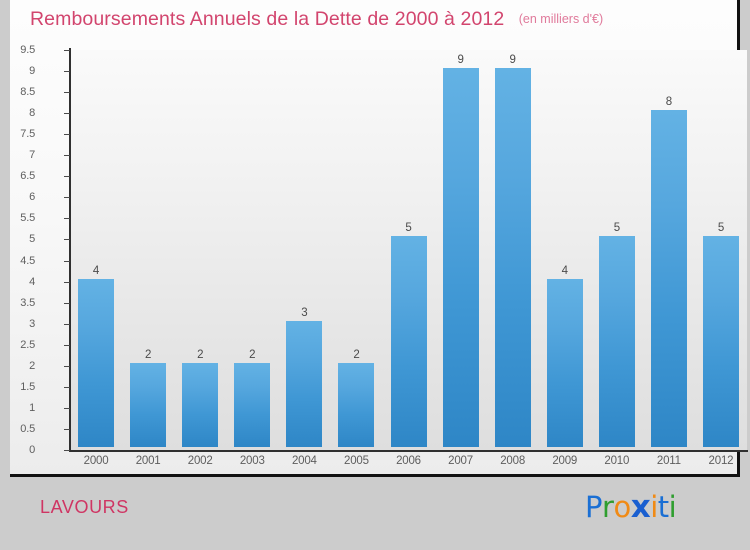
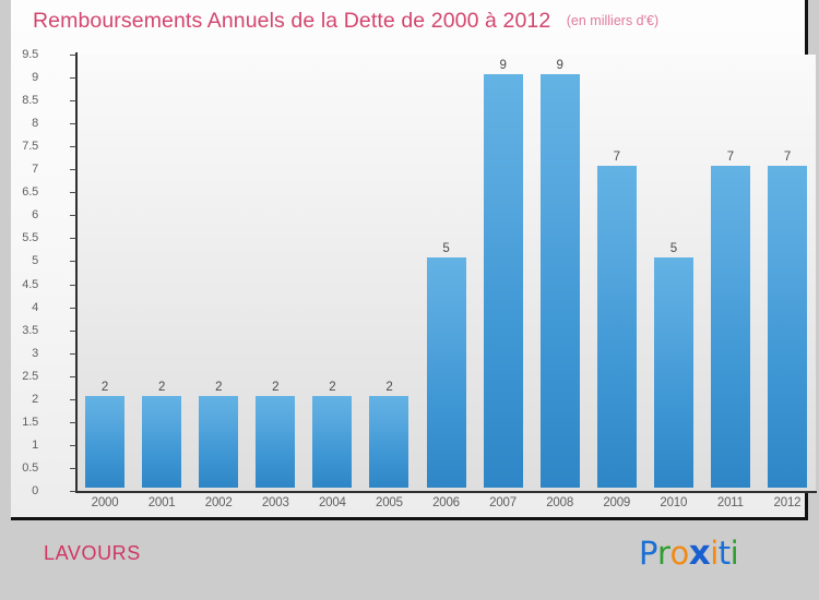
2000: 4 -> 2
2004: 3 -> 2
2009: 4 -> 7
2011: 8 -> 7
2012: 5 -> 7
